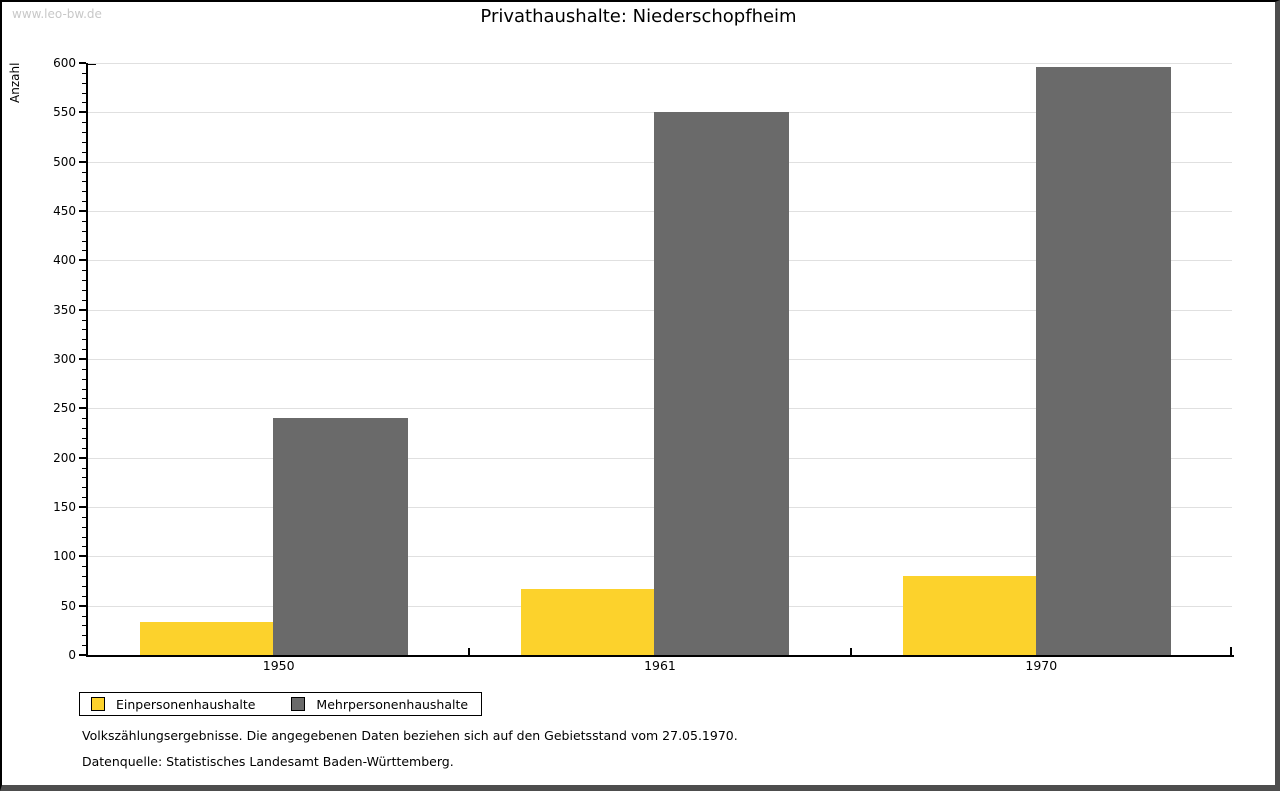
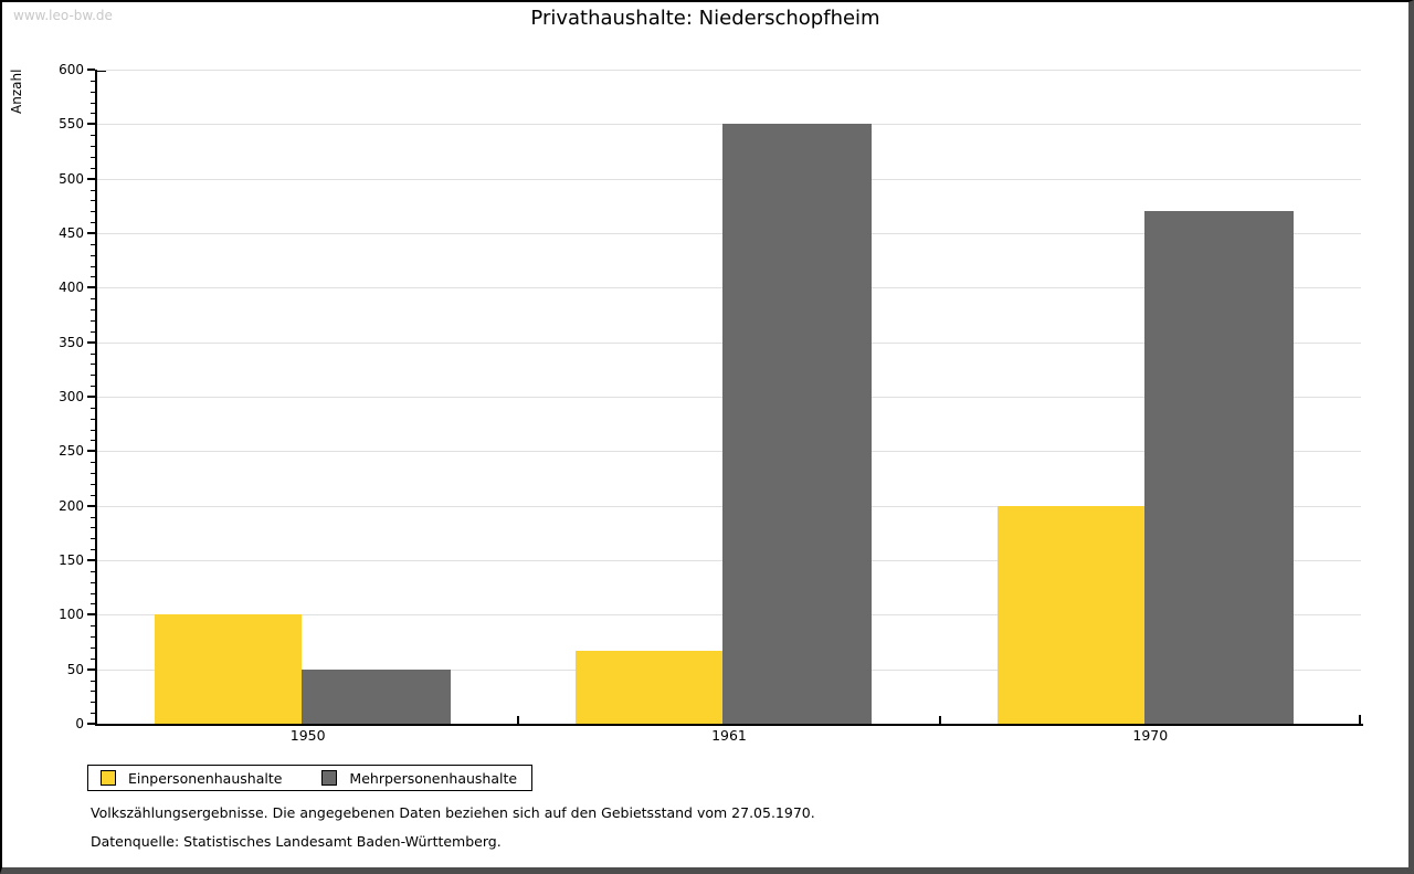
Einpersonenhaushalte/1950: 30 -> 100
Mehrpersonenhaushalte/1950: 240 -> 50
Einpersonenhaushalte/1970: 80 -> 200
Mehrpersonenhaushalte/1970: 600 -> 470
